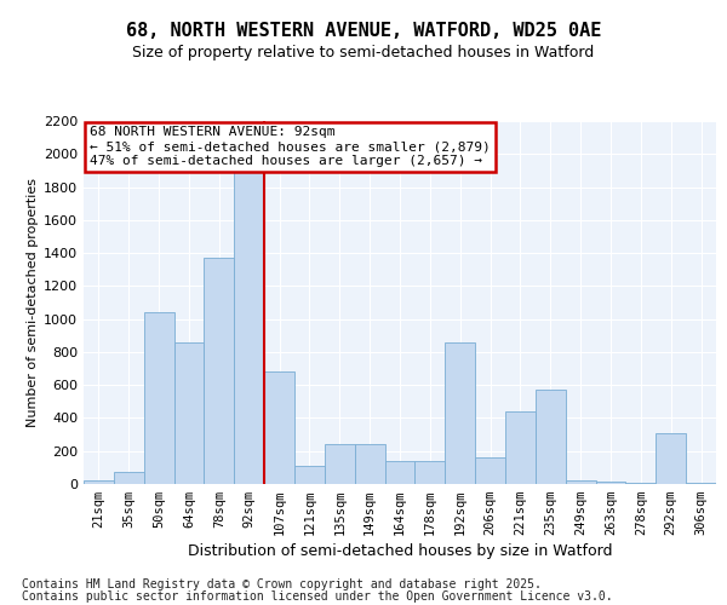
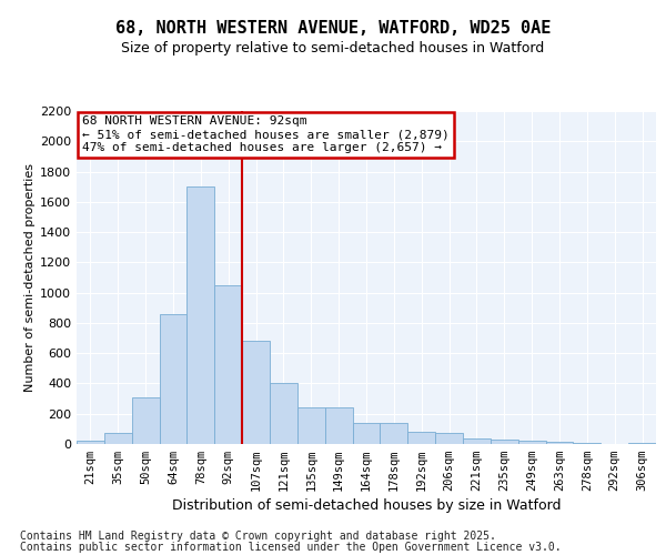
50sqm: 1040 -> 300
78sqm: 1370 -> 1700
92sqm: 1900 -> 1050
121sqm: 110 -> 400
192sqm: 860 -> 80
206sqm: 160 -> 80
221sqm: 440 -> 40
235sqm: 570 -> 30
292sqm: 310 -> 0
